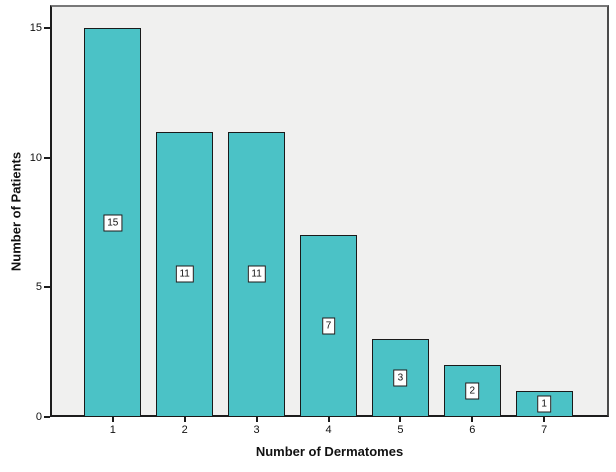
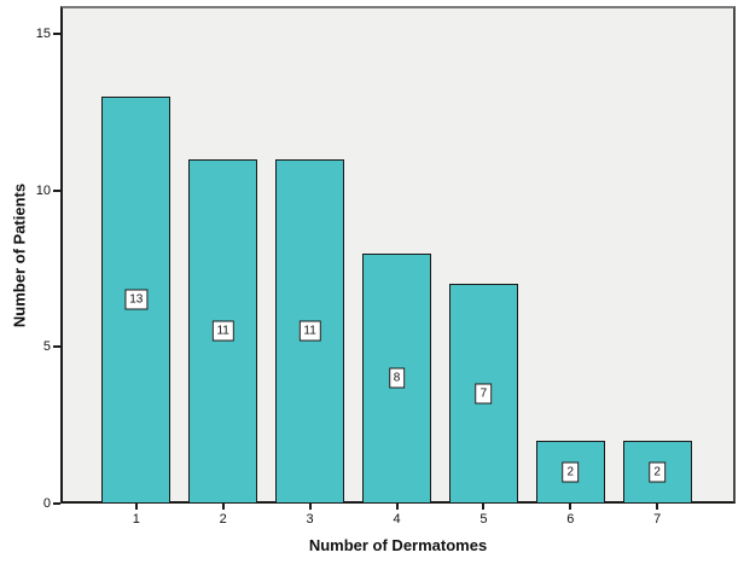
1: 15 -> 13
4: 7 -> 8
5: 3 -> 7
7: 1 -> 2
